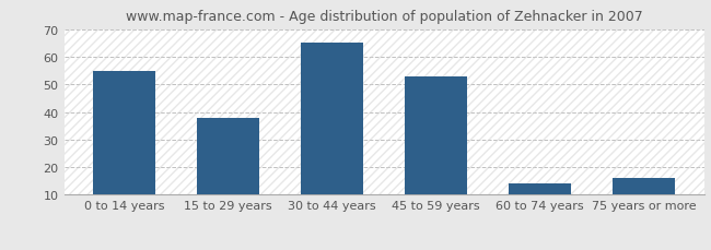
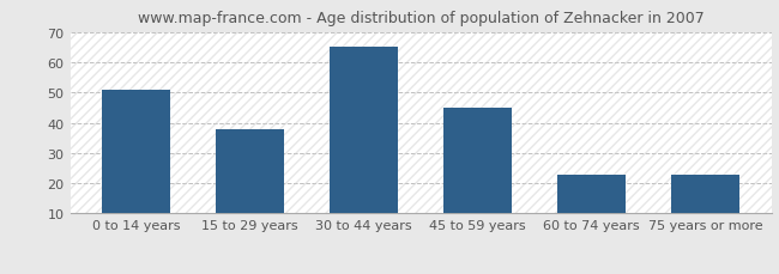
0 to 14 years: 55 -> 51
45 to 59 years: 53 -> 45
60 to 74 years: 14 -> 23
75 years or more: 16 -> 23
